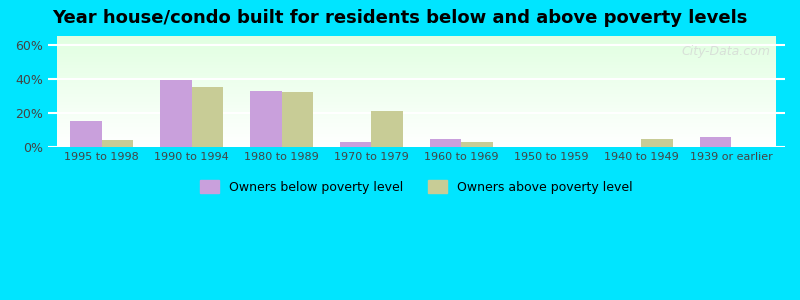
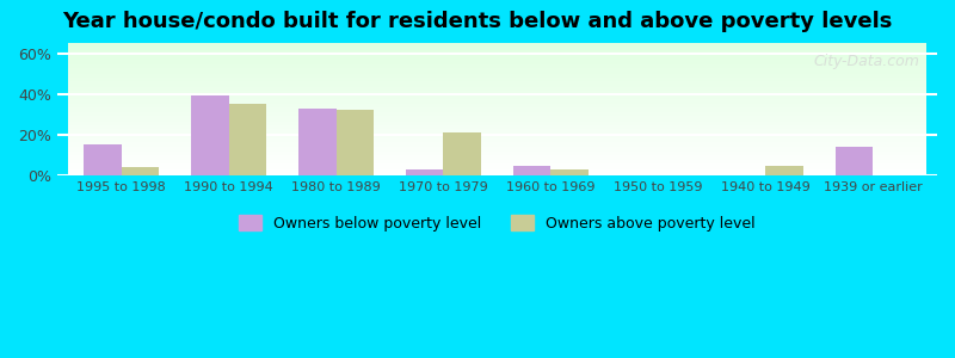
Owners below poverty level/1939 or earlier: 6% -> 14%
